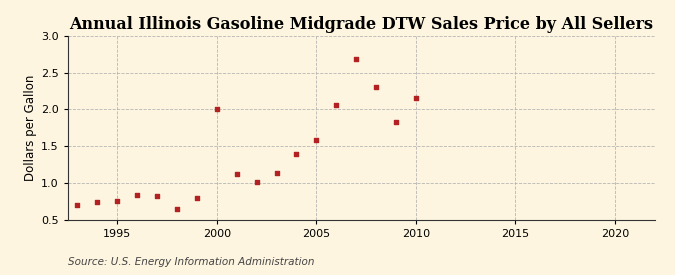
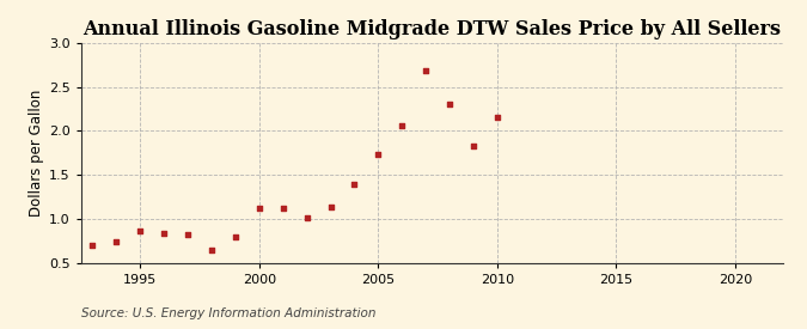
1995: 0.76 -> 0.87
2000: 2.00 -> 1.13
2005: 1.58 -> 1.73
